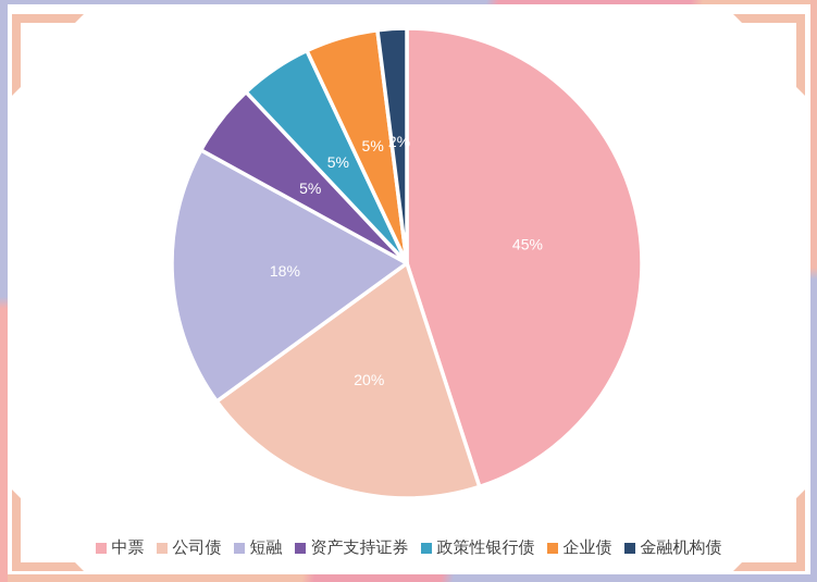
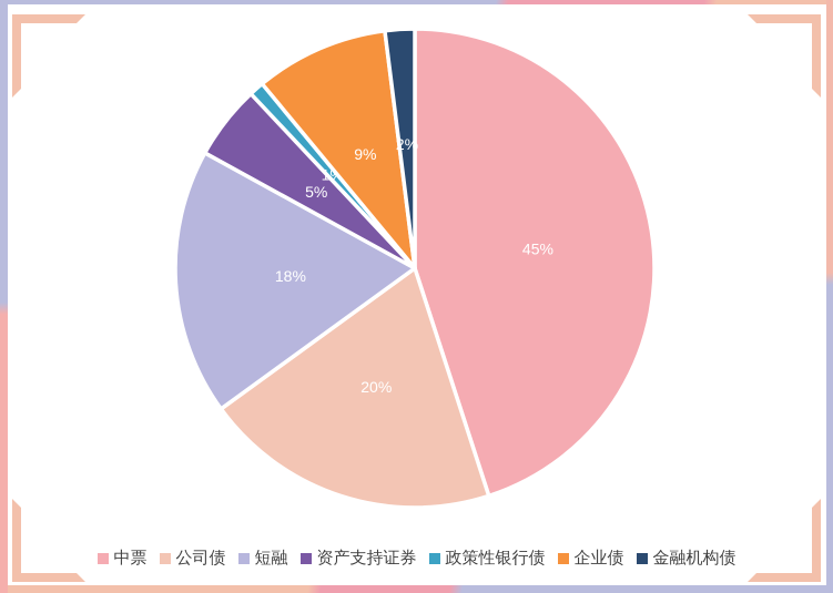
政策性银行债: 5% -> 1%
企业债: 5% -> 9%
